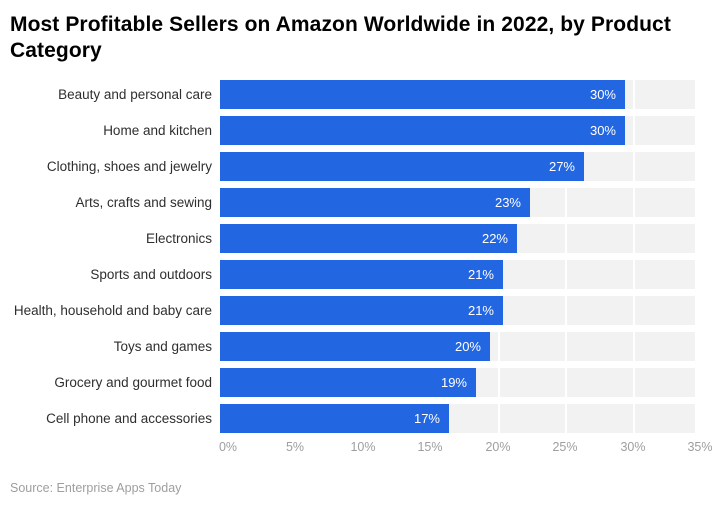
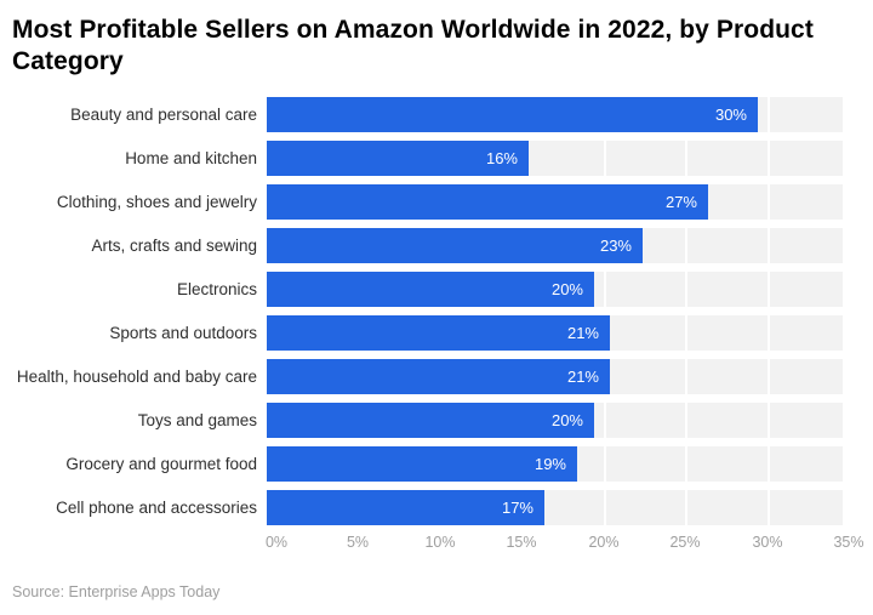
Home and kitchen: 30% -> 16%
Electronics: 22% -> 20%
